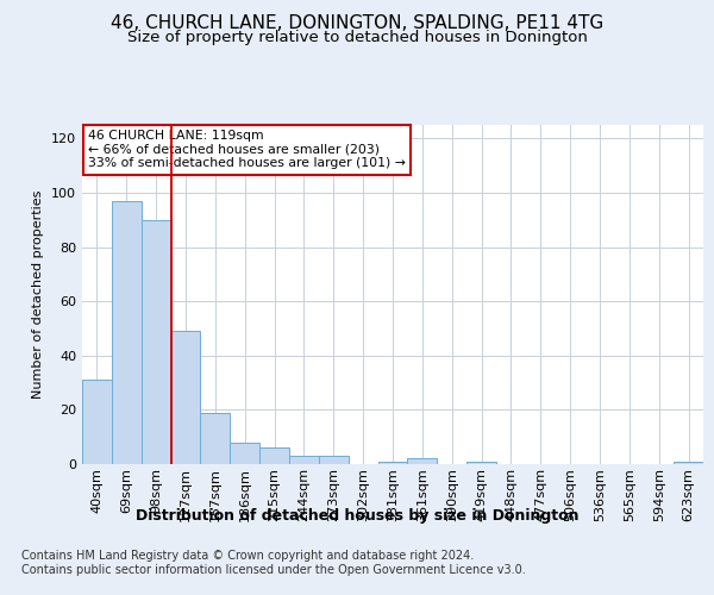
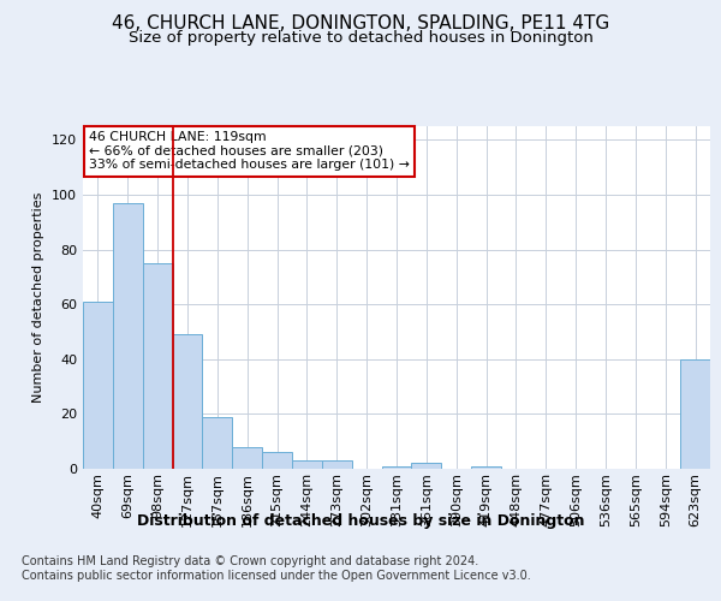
40sqm: 31 -> 61
98sqm: 90 -> 75
623sqm: 1 -> 40
